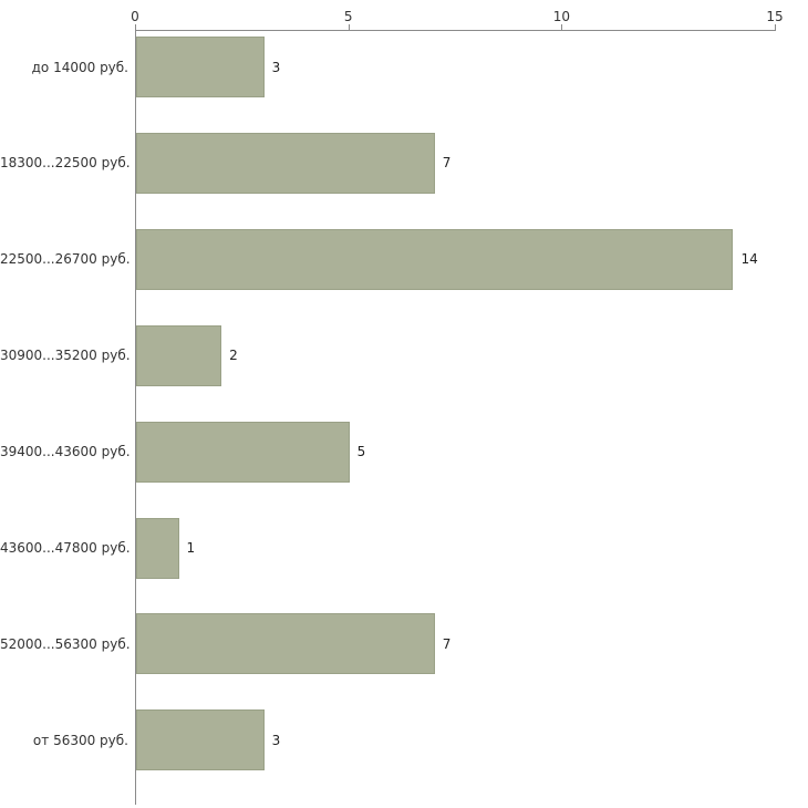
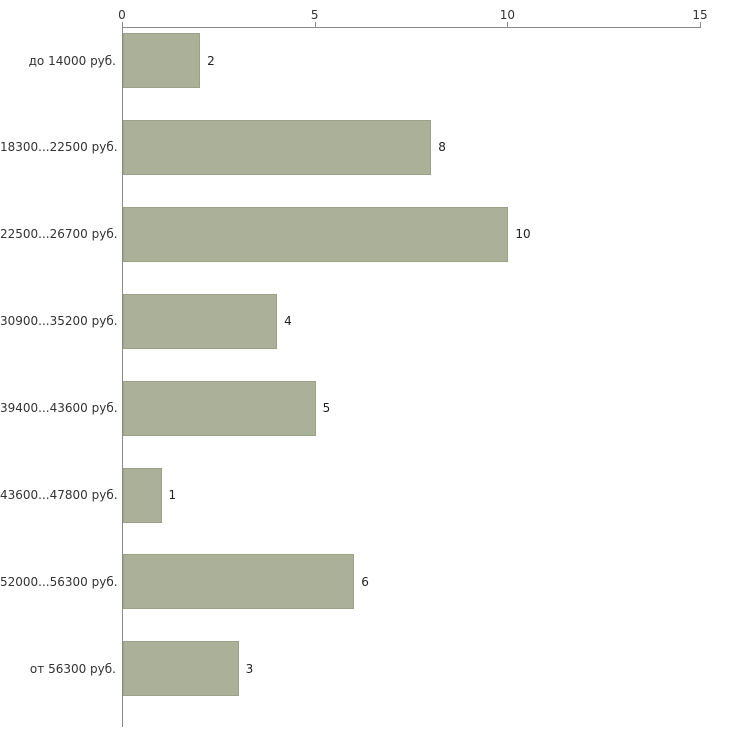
до 14000 руб.: 3 -> 2
18300...22500 руб.: 7 -> 8
22500...26700 руб.: 14 -> 10
30900...35200 руб.: 2 -> 4
52000...56300 руб.: 7 -> 6
